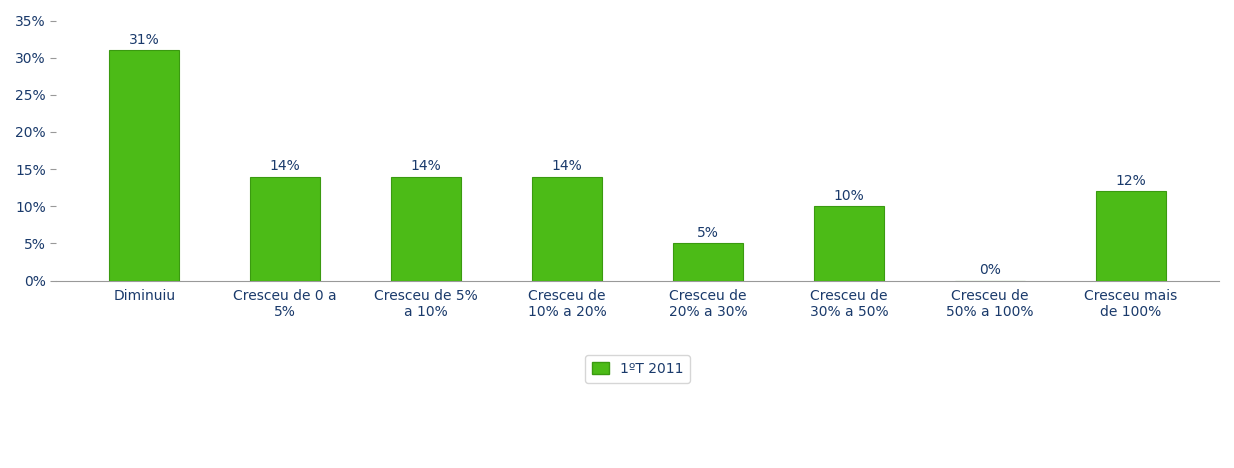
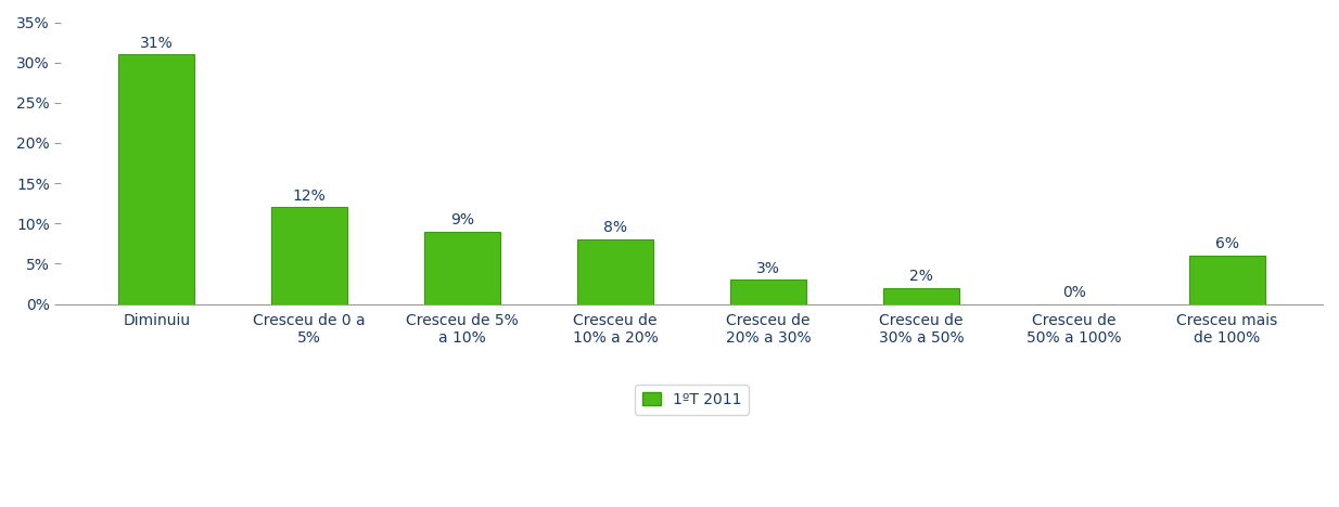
Cresceu de 0 a 5%: 14% -> 12%
Cresceu de 5% a 10%: 14% -> 9%
Cresceu de 10% a 20%: 14% -> 8%
Cresceu de 20% a 30%: 5% -> 3%
Cresceu de 30% a 50%: 10% -> 2%
Cresceu mais de 100%: 12% -> 6%
